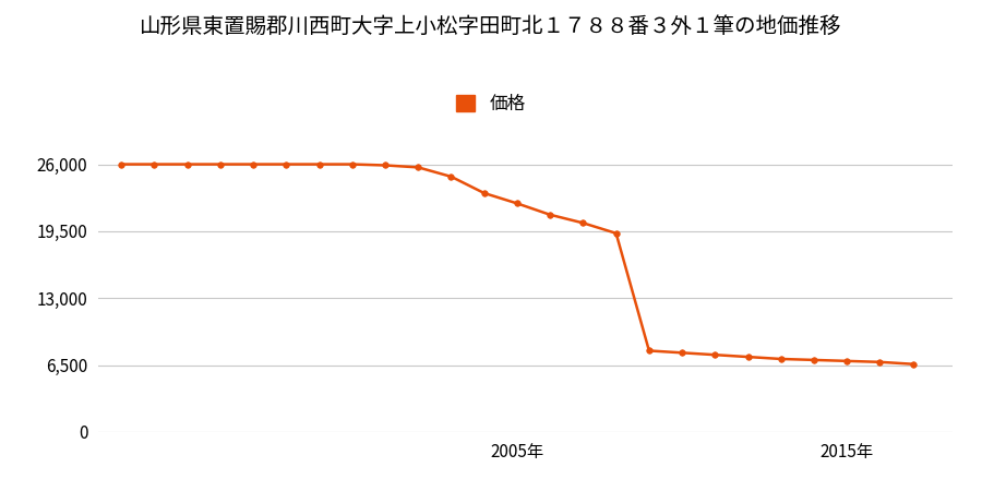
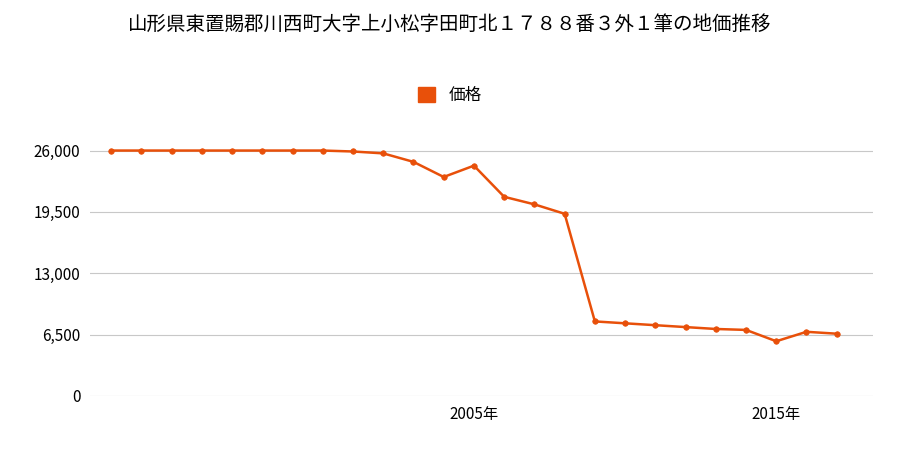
2005年: 22,200 -> 24,400
2015年: 6,900 -> 5,800
